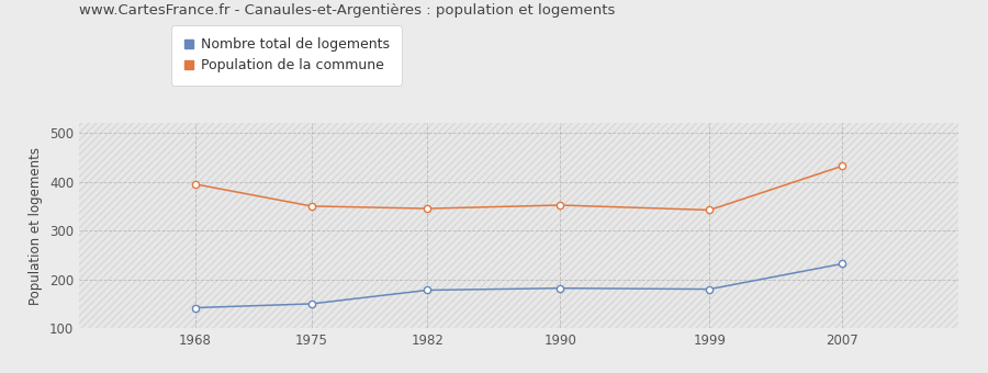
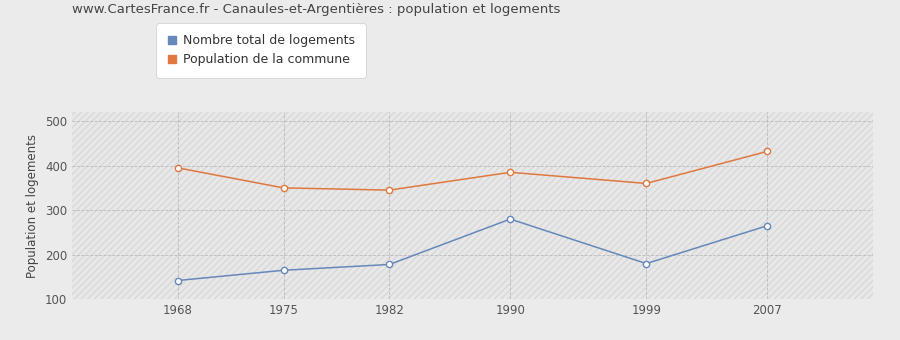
Nombre total de logements/1975: 150 -> 165
Nombre total de logements/1990: 182 -> 280
Population de la commune/1990: 352 -> 385
Population de la commune/1999: 342 -> 360
Nombre total de logements/2007: 232 -> 265
